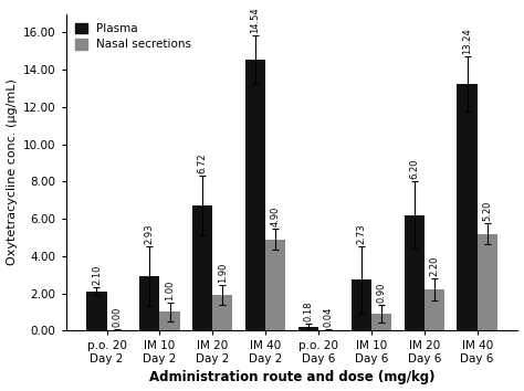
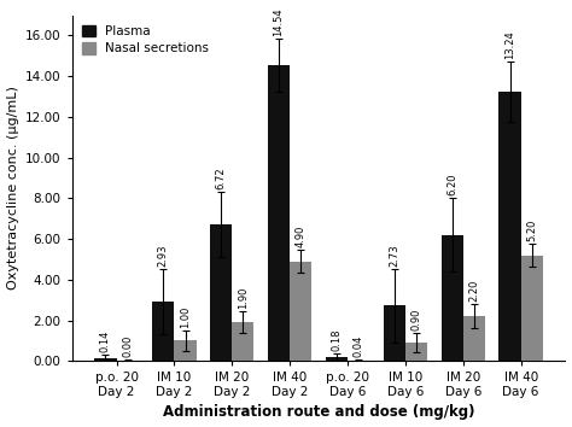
Plasma/p.o. 20 Day 2: 2.10 -> 0.14
